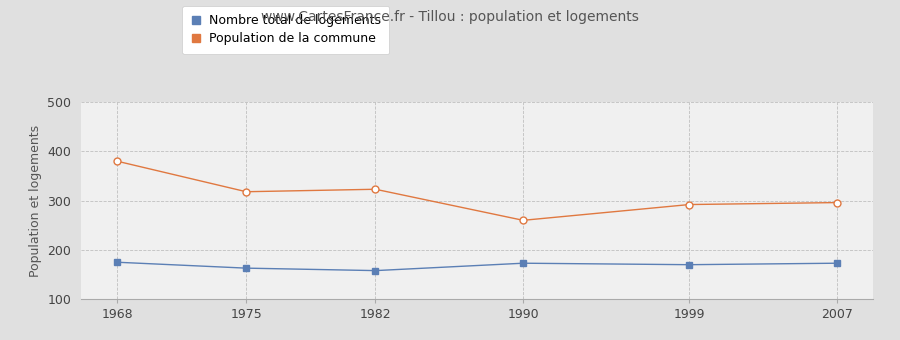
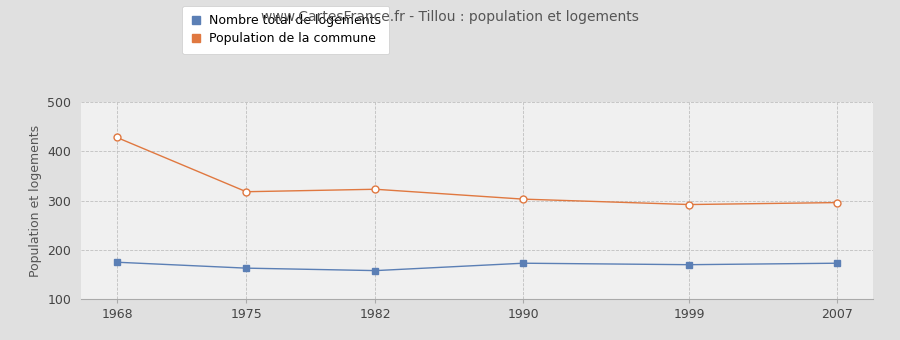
Population de la commune/1968: 380 -> 428
Population de la commune/1990: 260 -> 303
